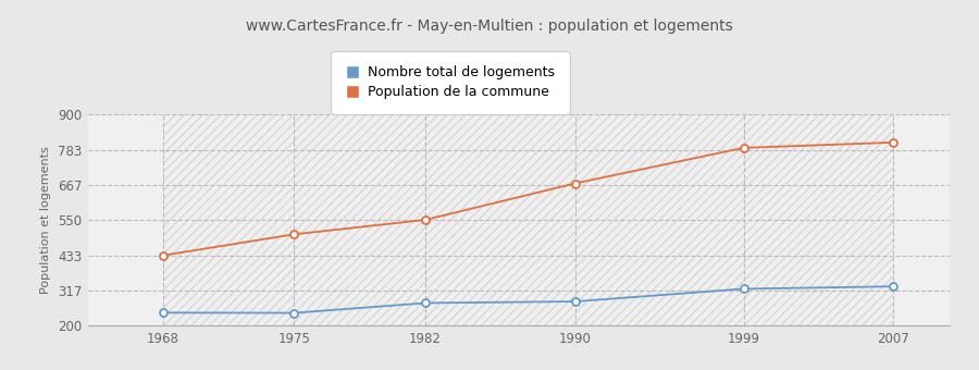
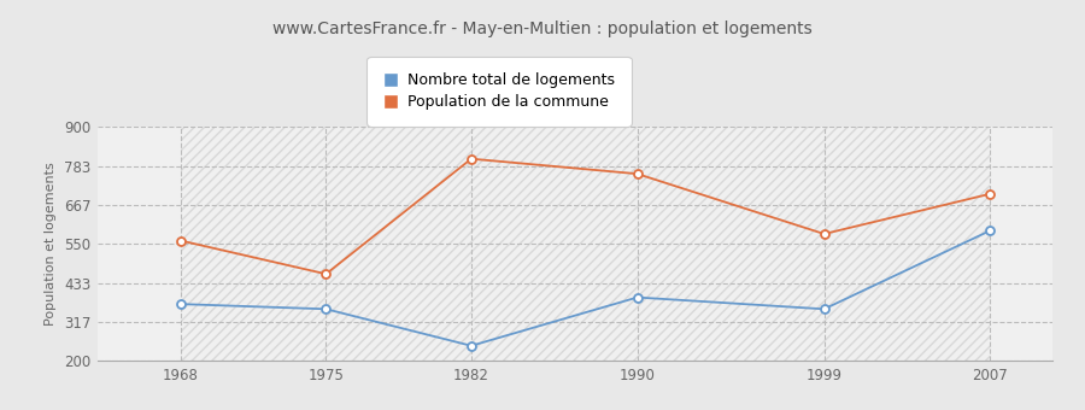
Nombre total de logements/1968: 243 -> 370
Population de la commune/1968: 433 -> 560
Nombre total de logements/1975: 242 -> 355
Population de la commune/1975: 503 -> 460
Nombre total de logements/1982: 275 -> 245
Population de la commune/1982: 551 -> 805
Nombre total de logements/1990: 280 -> 390
Population de la commune/1990: 672 -> 760
Nombre total de logements/1999: 322 -> 355
Population de la commune/1999: 790 -> 580
Nombre total de logements/2007: 330 -> 590
Population de la commune/2007: 808 -> 700
